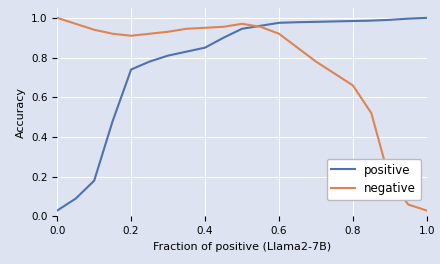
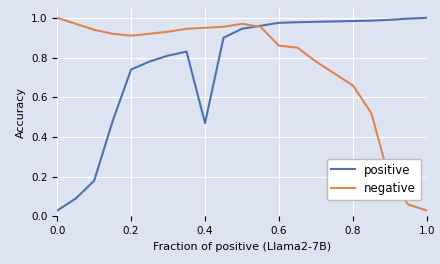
positive/0.4: 0.85 -> 0.47
negative/0.6: 0.92 -> 0.86
